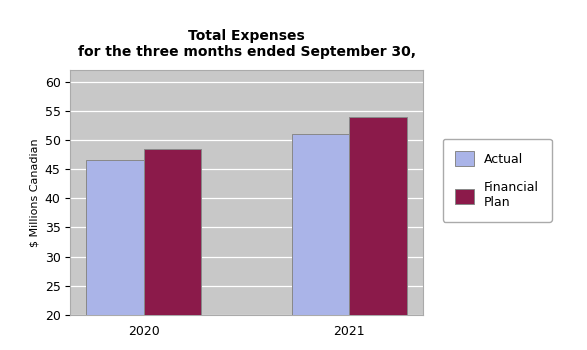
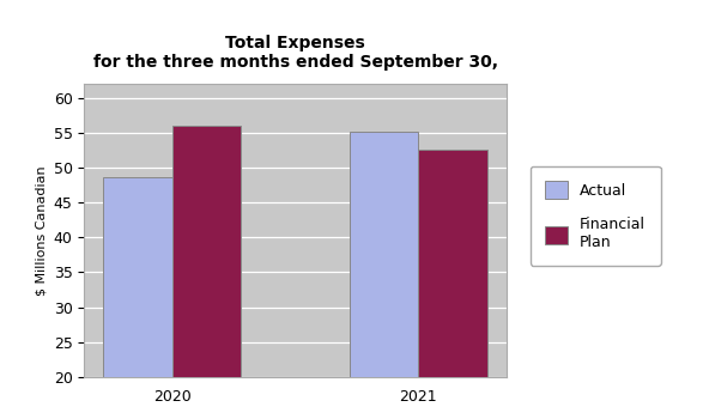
Actual/2020: 46.5 -> 48.6
Financial Plan/2020: 48.5 -> 56.0
Actual/2021: 51.0 -> 55.2
Financial Plan/2021: 54.0 -> 52.6
